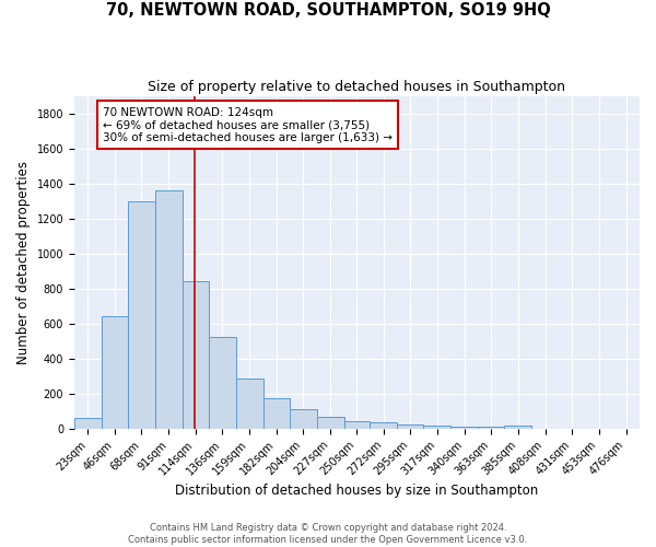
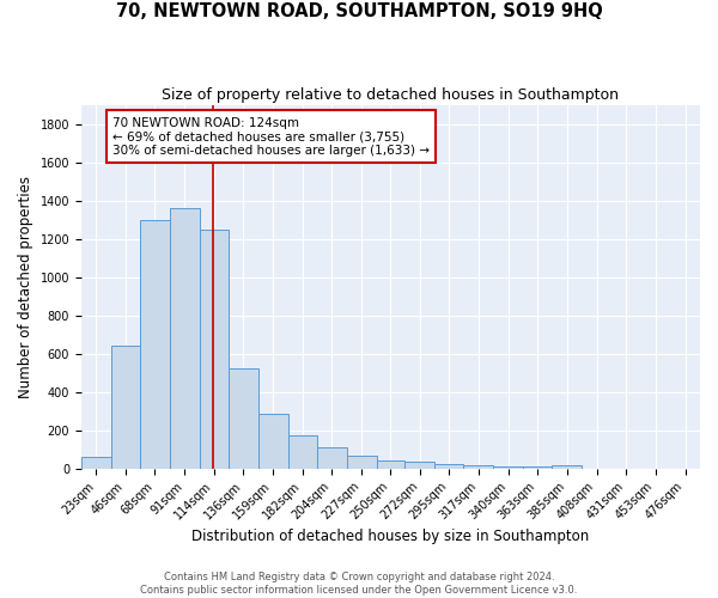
114sqm: 840 -> 1250
